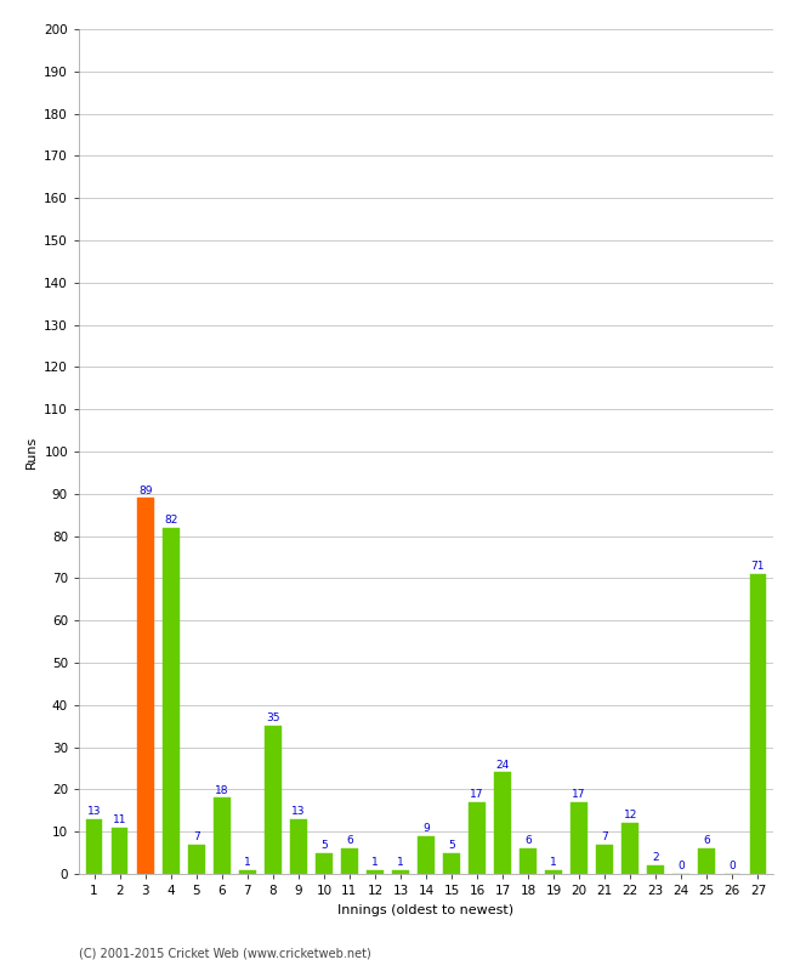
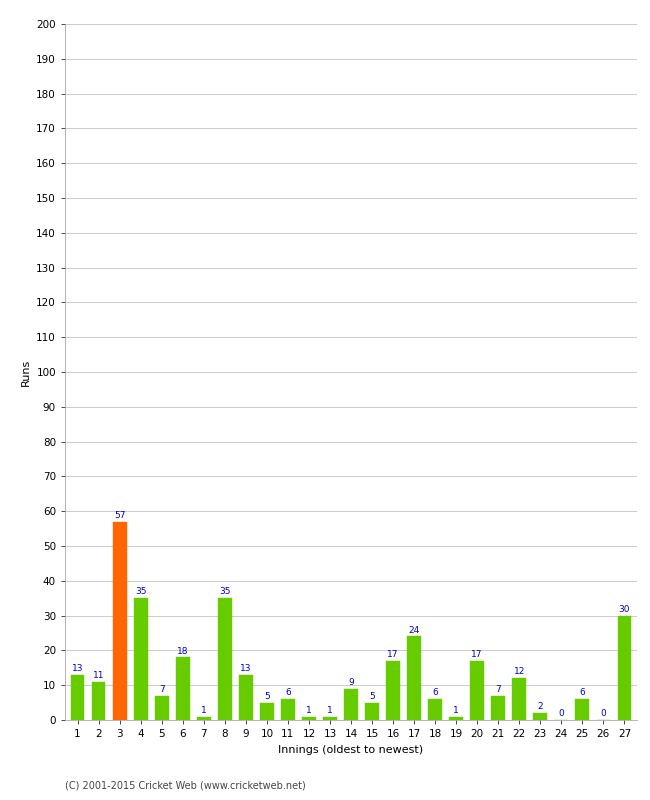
3: 89 -> 57
4: 82 -> 35
27: 71 -> 30
